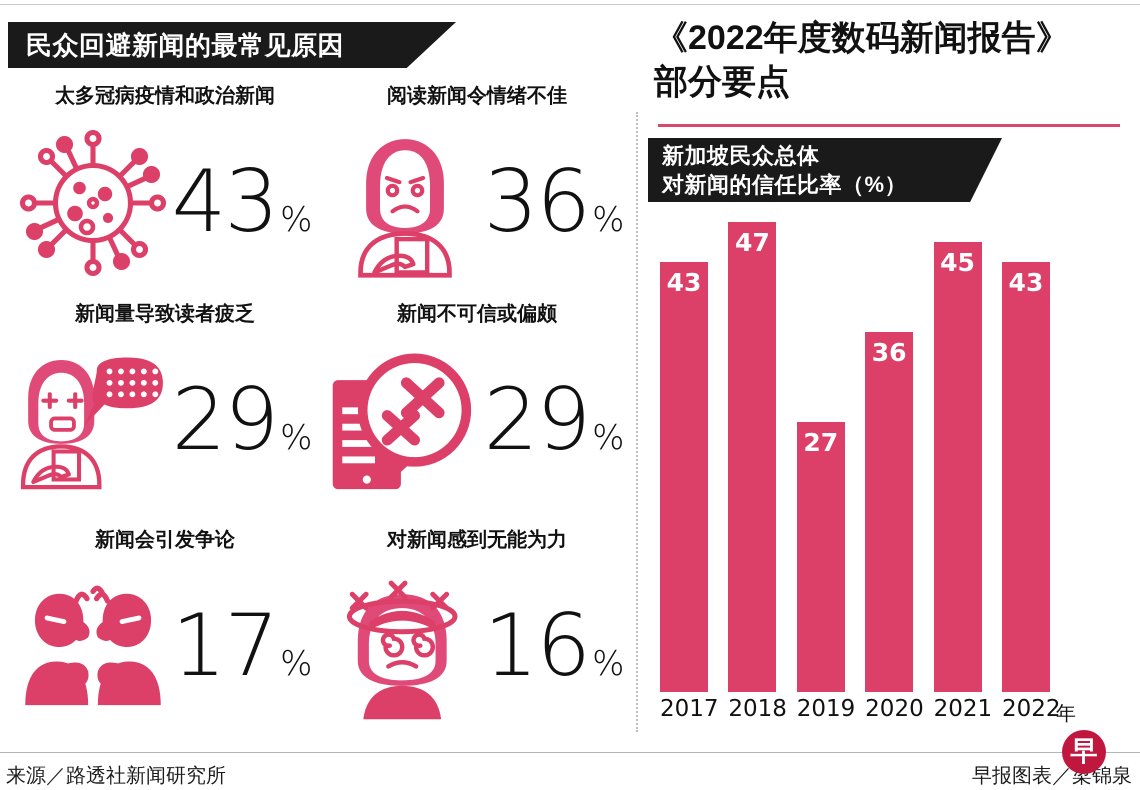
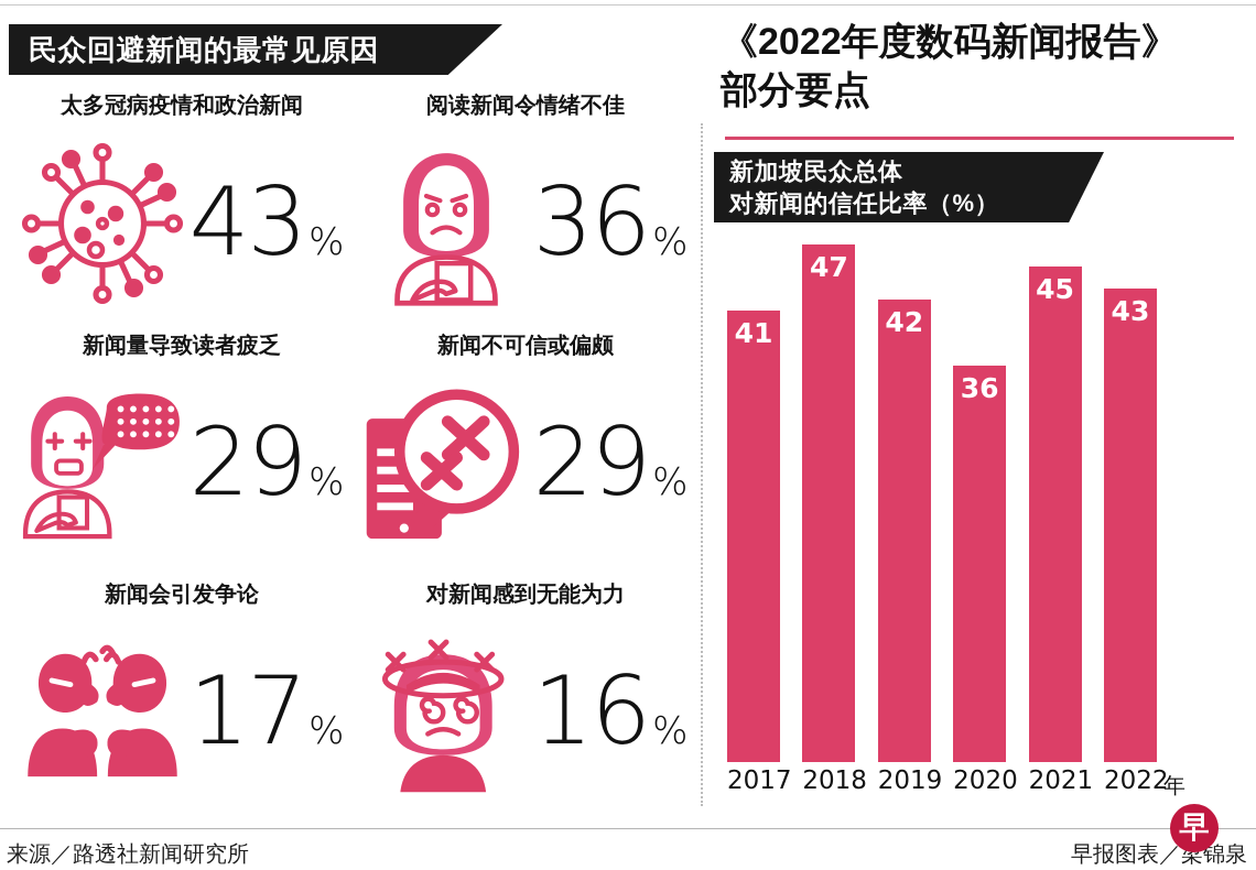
2017: 43 -> 41
2019: 27 -> 42
